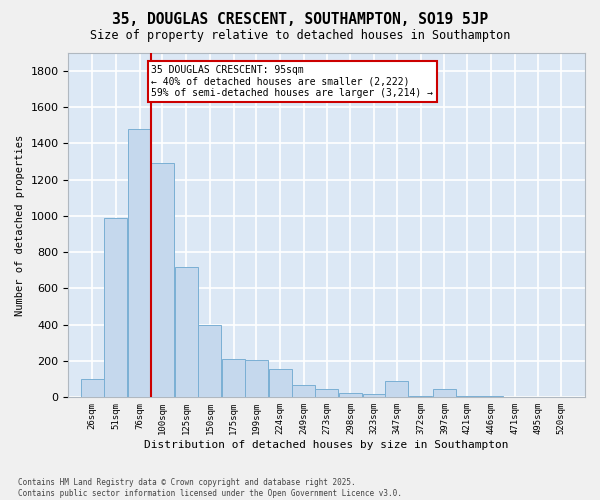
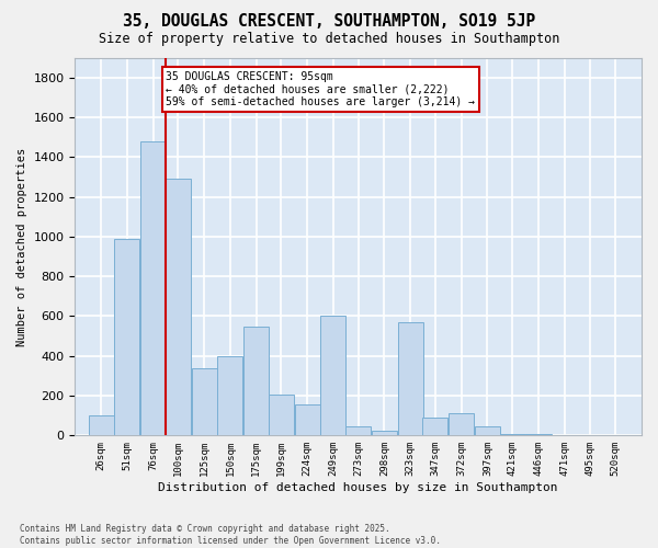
125sqm: 720 -> 340
175sqm: 210 -> 550
249sqm: 70 -> 600
323sqm: 20 -> 570
372sqm: 10 -> 110
